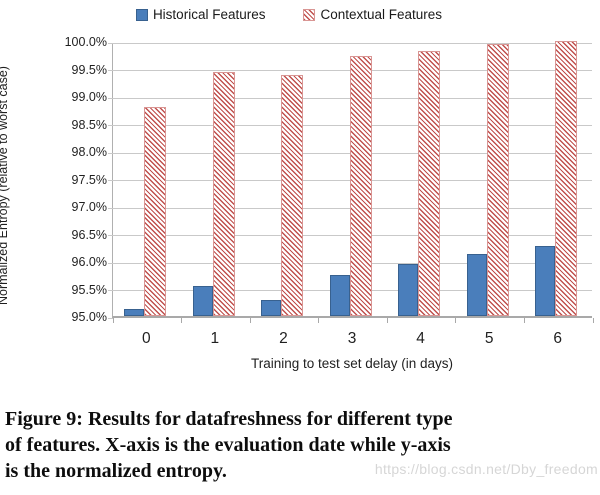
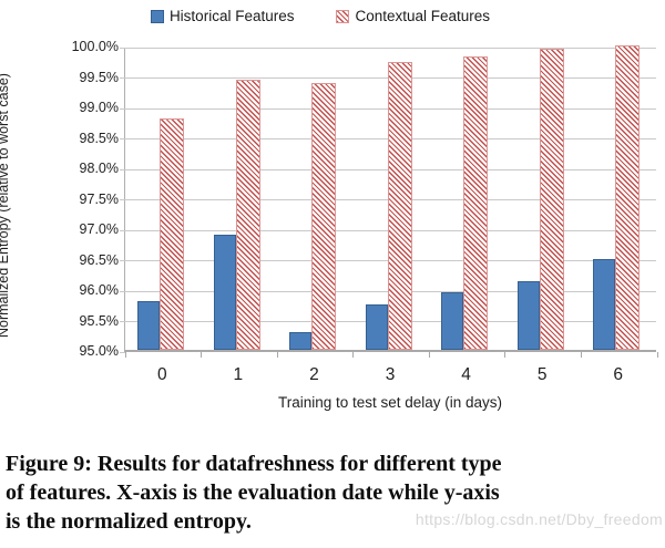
Historical Features/0: 95.1% -> 95.8%
Historical Features/1: 95.5% -> 96.9%
Historical Features/6: 96.3% -> 96.5%
